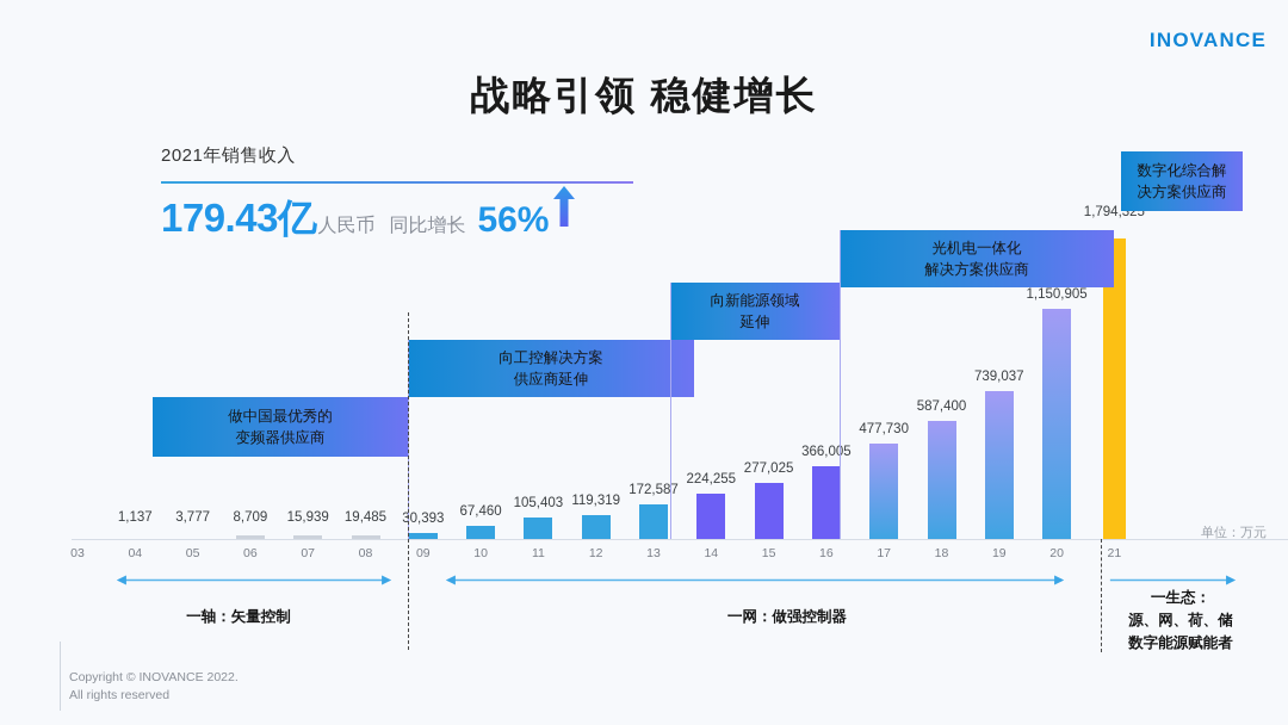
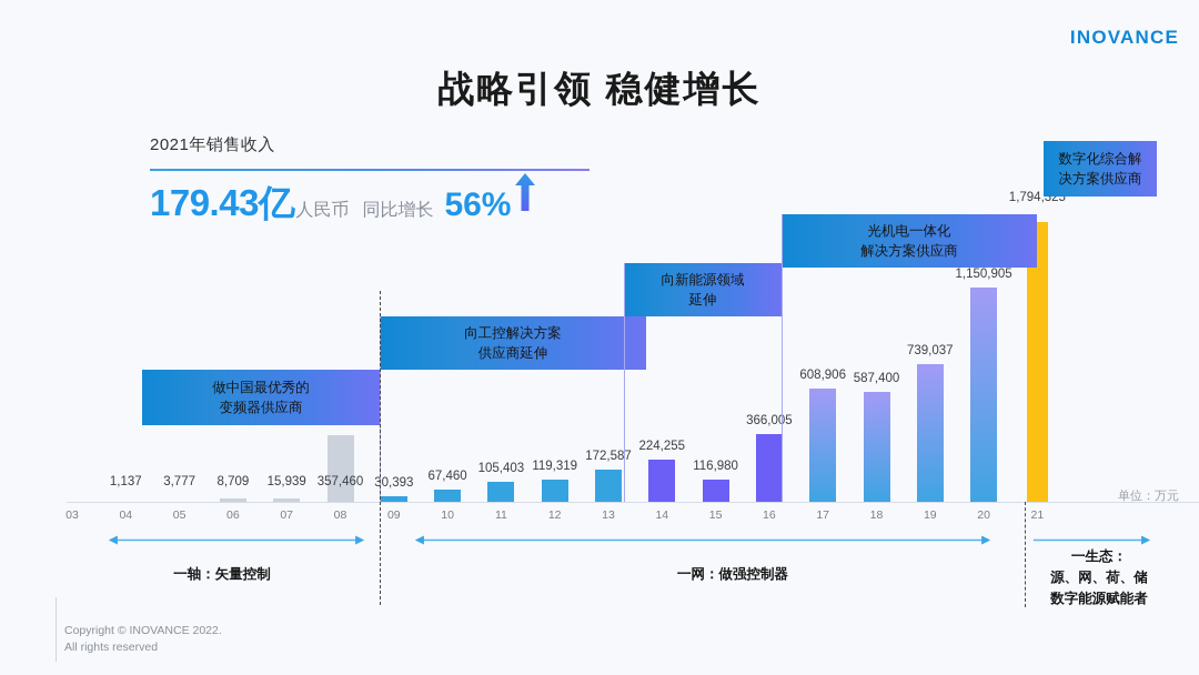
08: 19,485 -> 357,460
15: 277,025 -> 116,980
17: 477,730 -> 608,906
